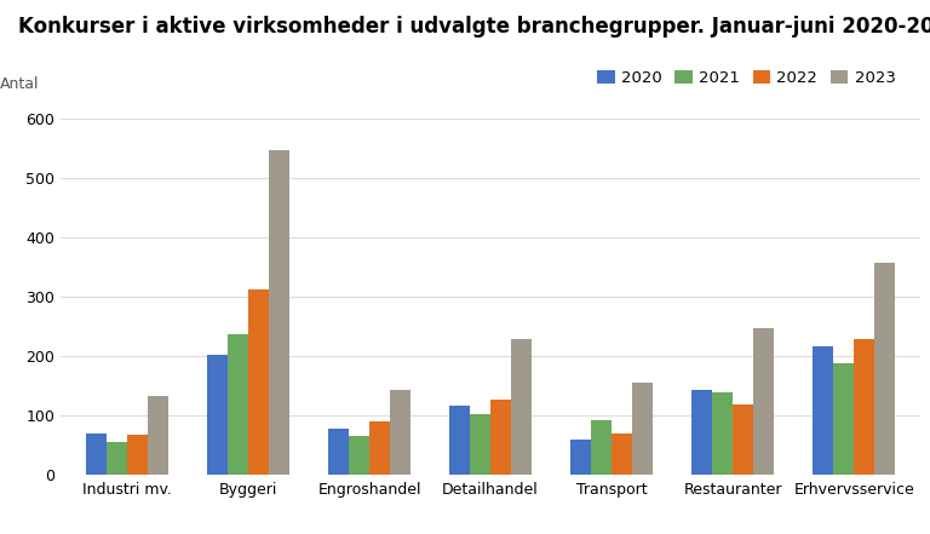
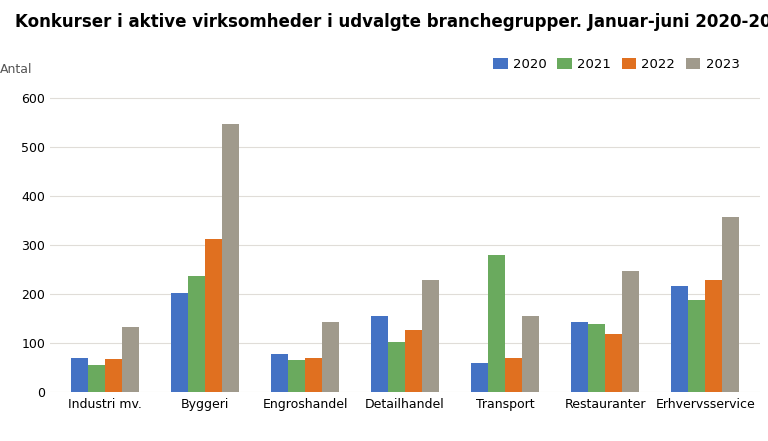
2022/Engroshandel: 90 -> 70
2020/Detailhandel: 117 -> 155
2021/Transport: 93 -> 280
